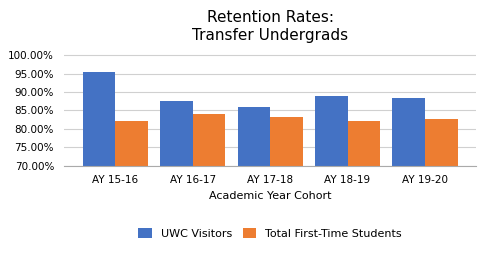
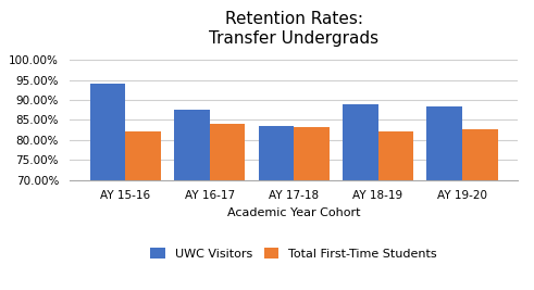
UWC Visitors/AY 15-16: 95.5% -> 94.0%
UWC Visitors/AY 17-18: 86.0% -> 83.5%
